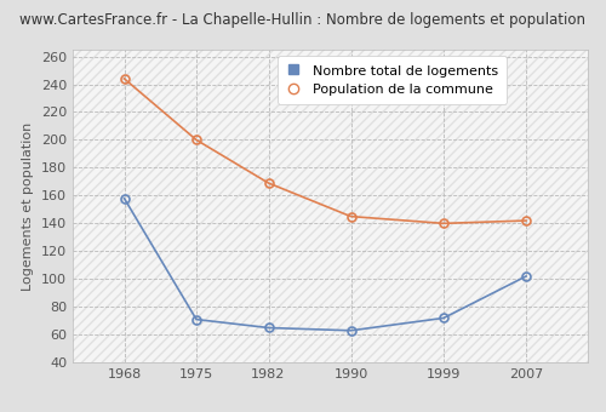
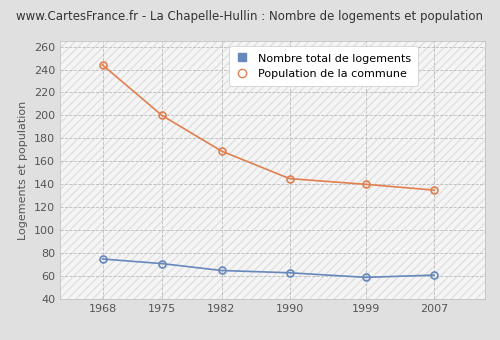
Nombre total de logements/1968: 158 -> 75
Nombre total de logements/1999: 72 -> 59
Nombre total de logements/2007: 102 -> 61
Population de la commune/2007: 142 -> 135
